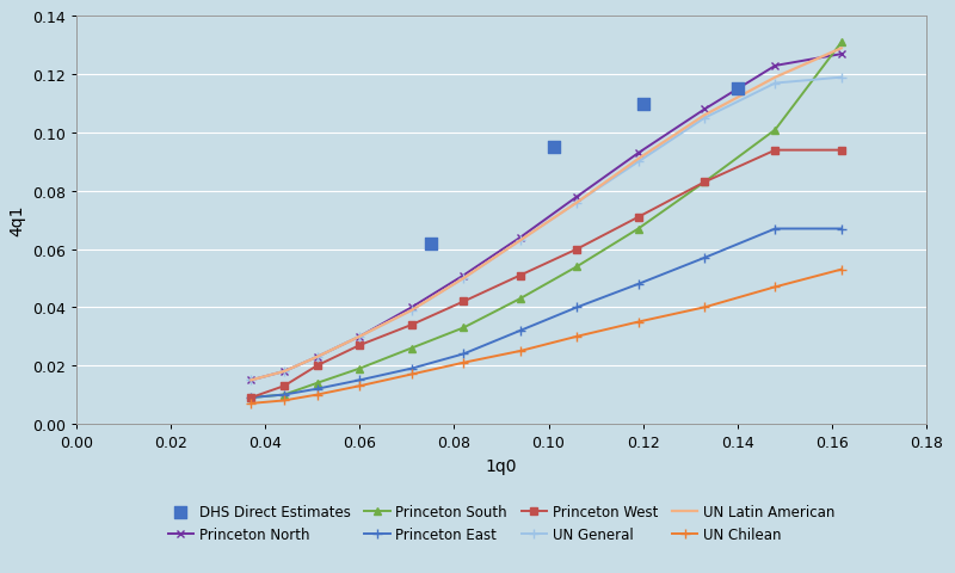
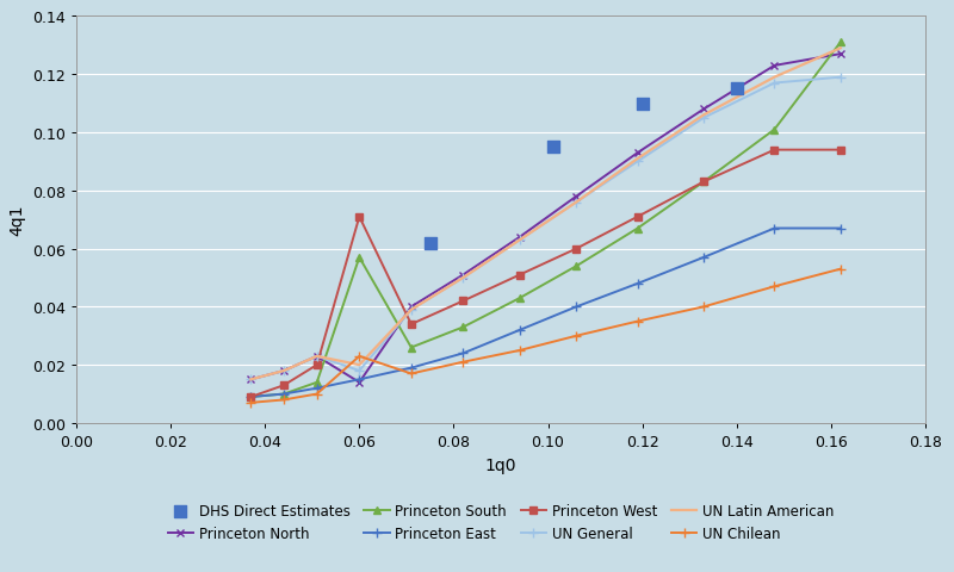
Princeton North/0.06: 0.030 -> 0.014
Princeton South/0.06: 0.019 -> 0.057
Princeton West/0.06: 0.027 -> 0.071
UN General/0.06: 0.030 -> 0.018
UN Latin American/0.06: 0.030 -> 0.020
UN Chilean/0.06: 0.013 -> 0.023
